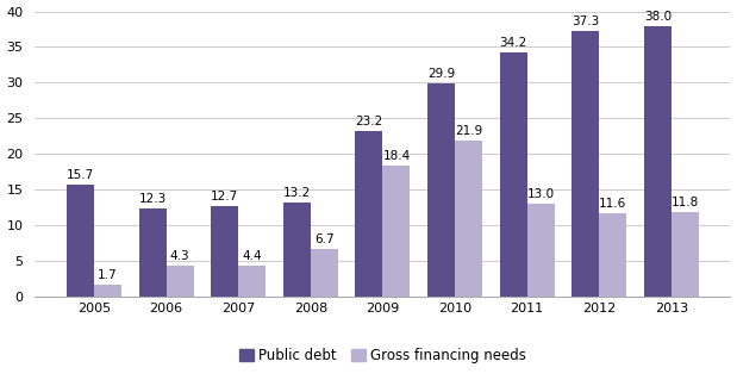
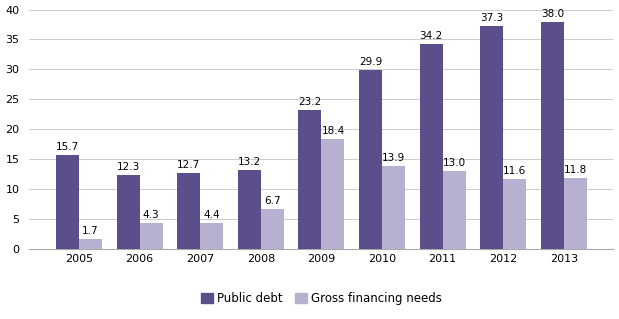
Gross financing needs/2010: 21.9 -> 13.9
